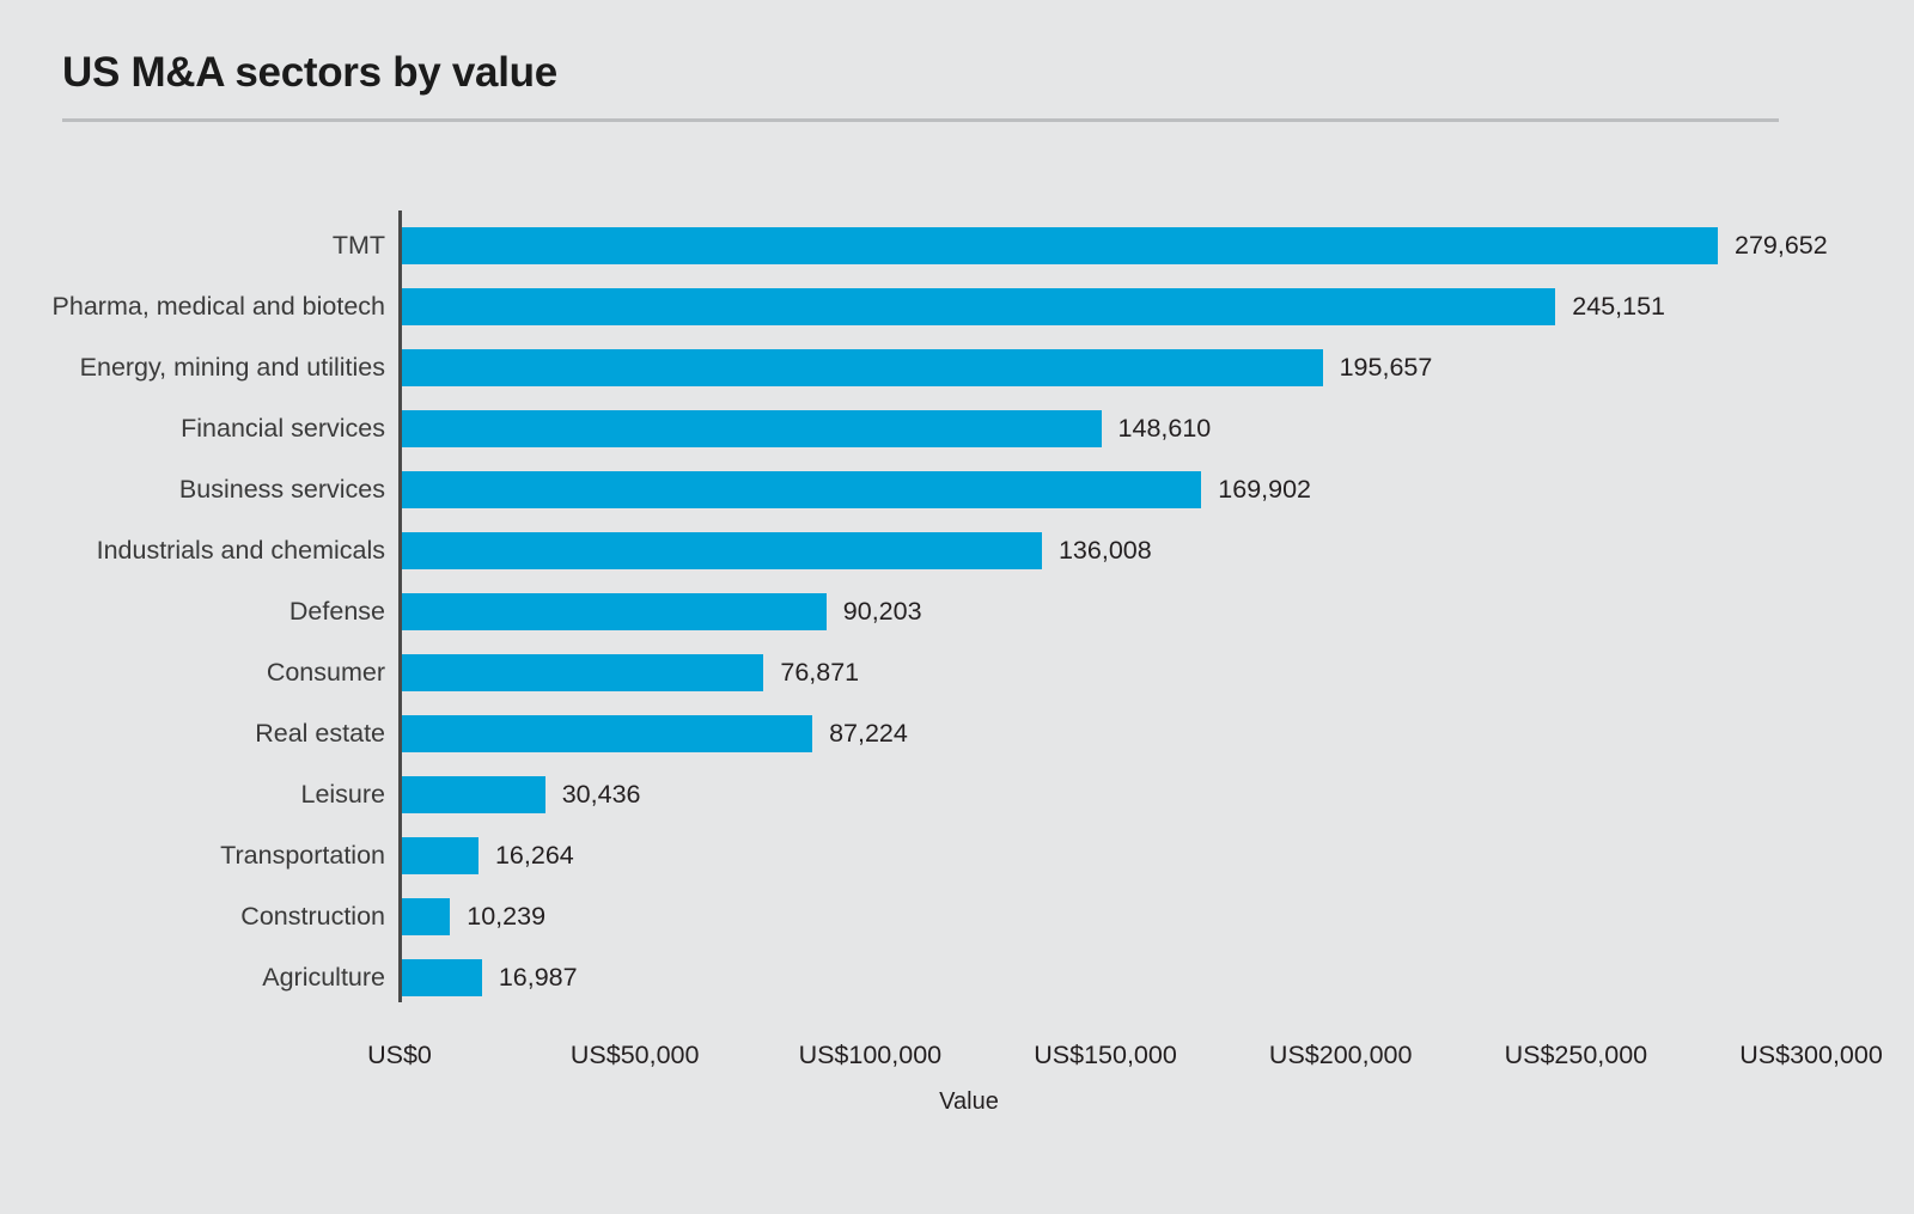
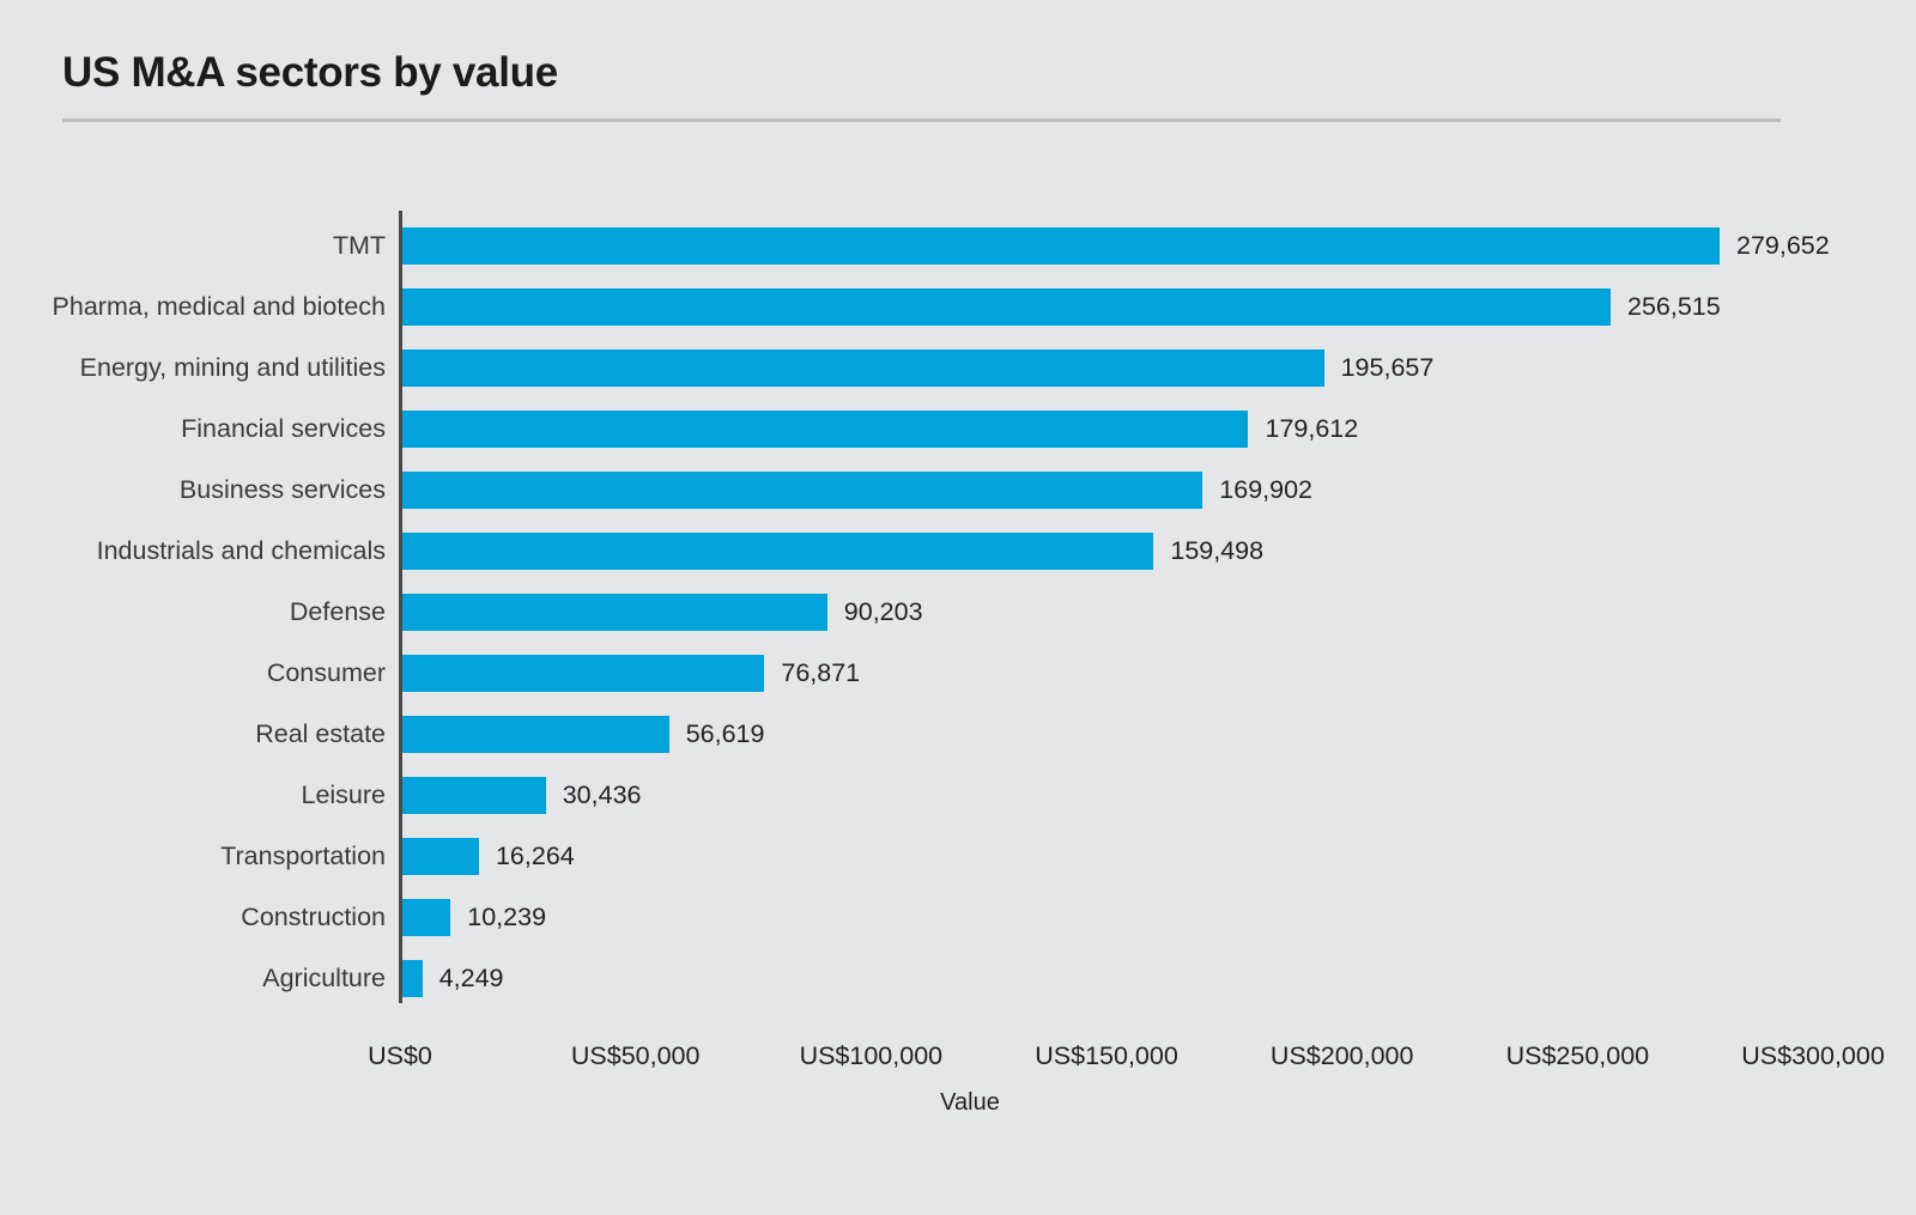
Pharma, medical and biotech: 245,151 -> 256,515
Financial services: 148,610 -> 179,612
Industrials and chemicals: 136,008 -> 159,498
Real estate: 87,224 -> 56,619
Agriculture: 16,987 -> 4,249
